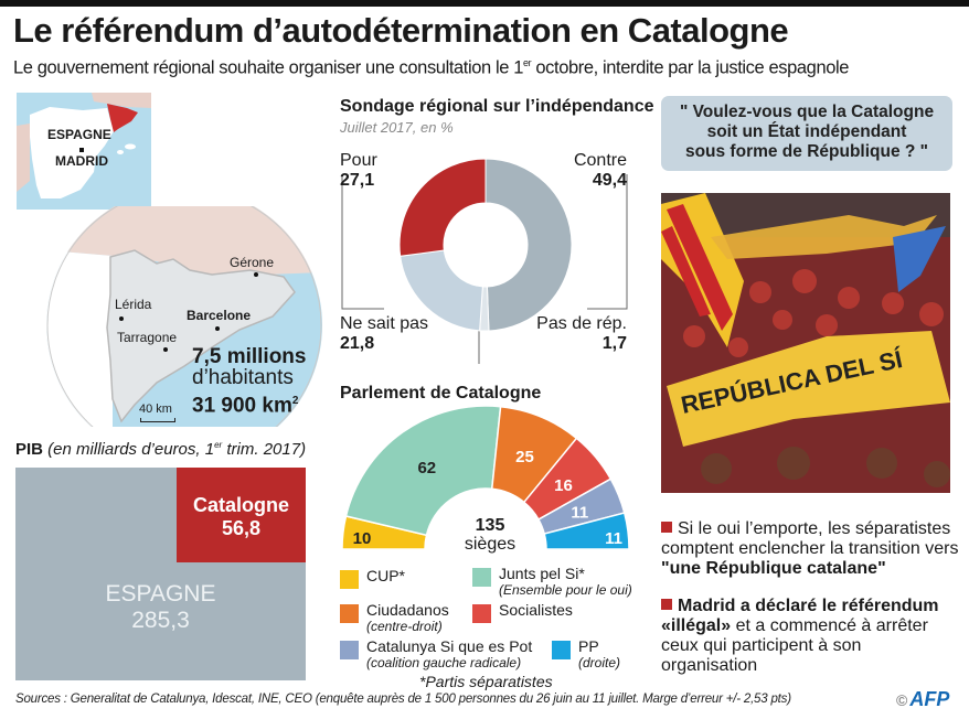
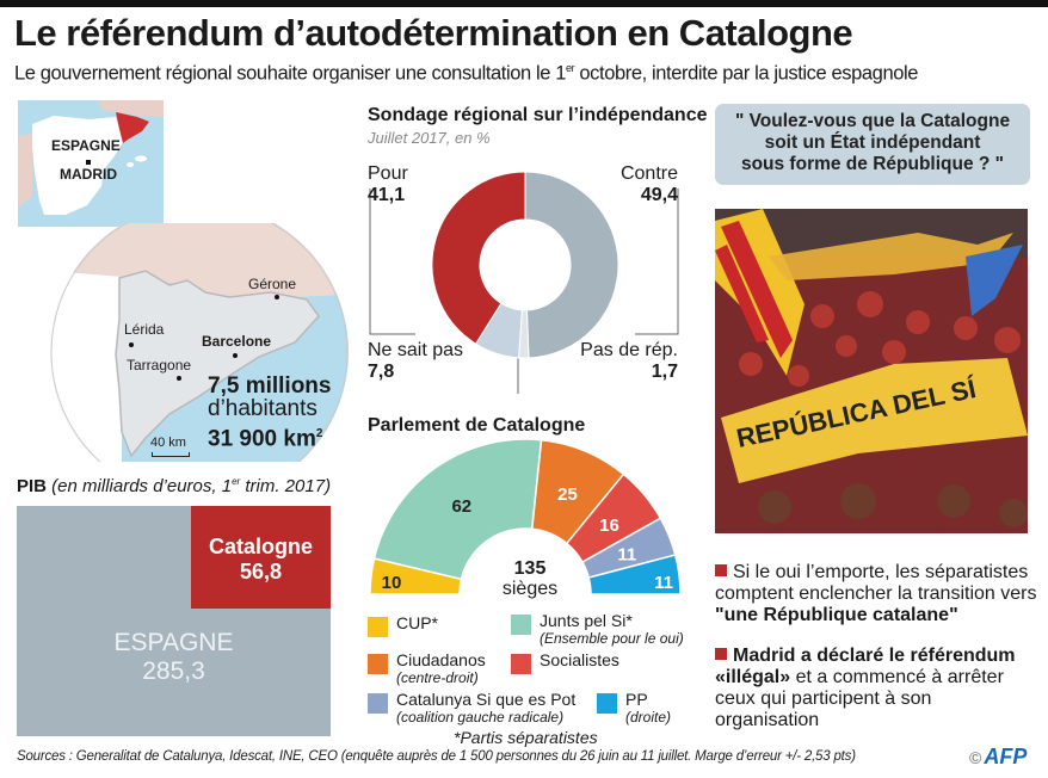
Sondage régional sur l’indépendance/Ne sait pas: 21,8 -> 7,8
Sondage régional sur l’indépendance/Pour: 27,1 -> 41,1
